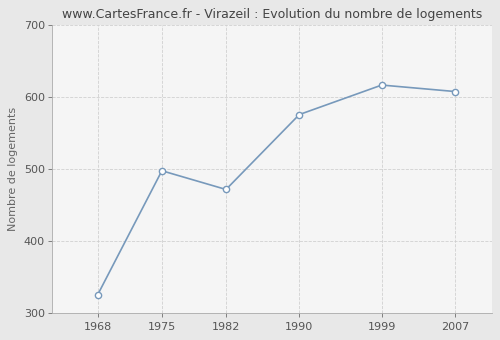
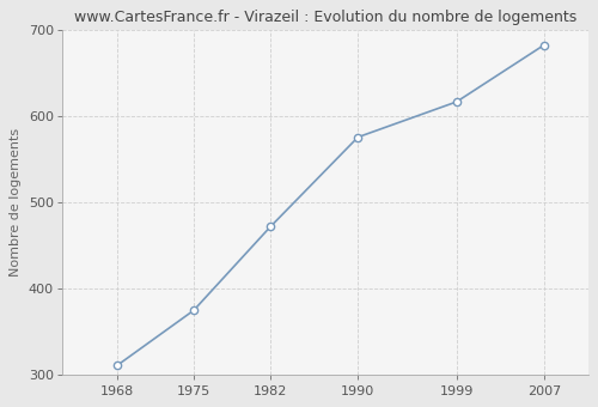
1968: 326 -> 311
1975: 498 -> 375
2007: 608 -> 683
